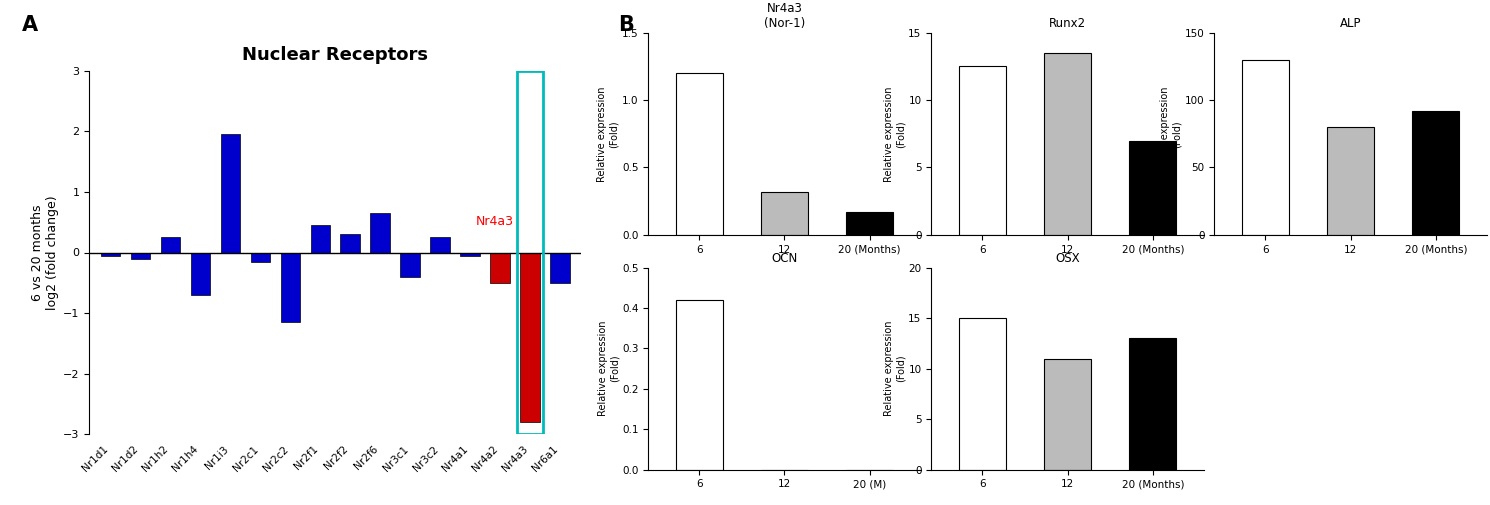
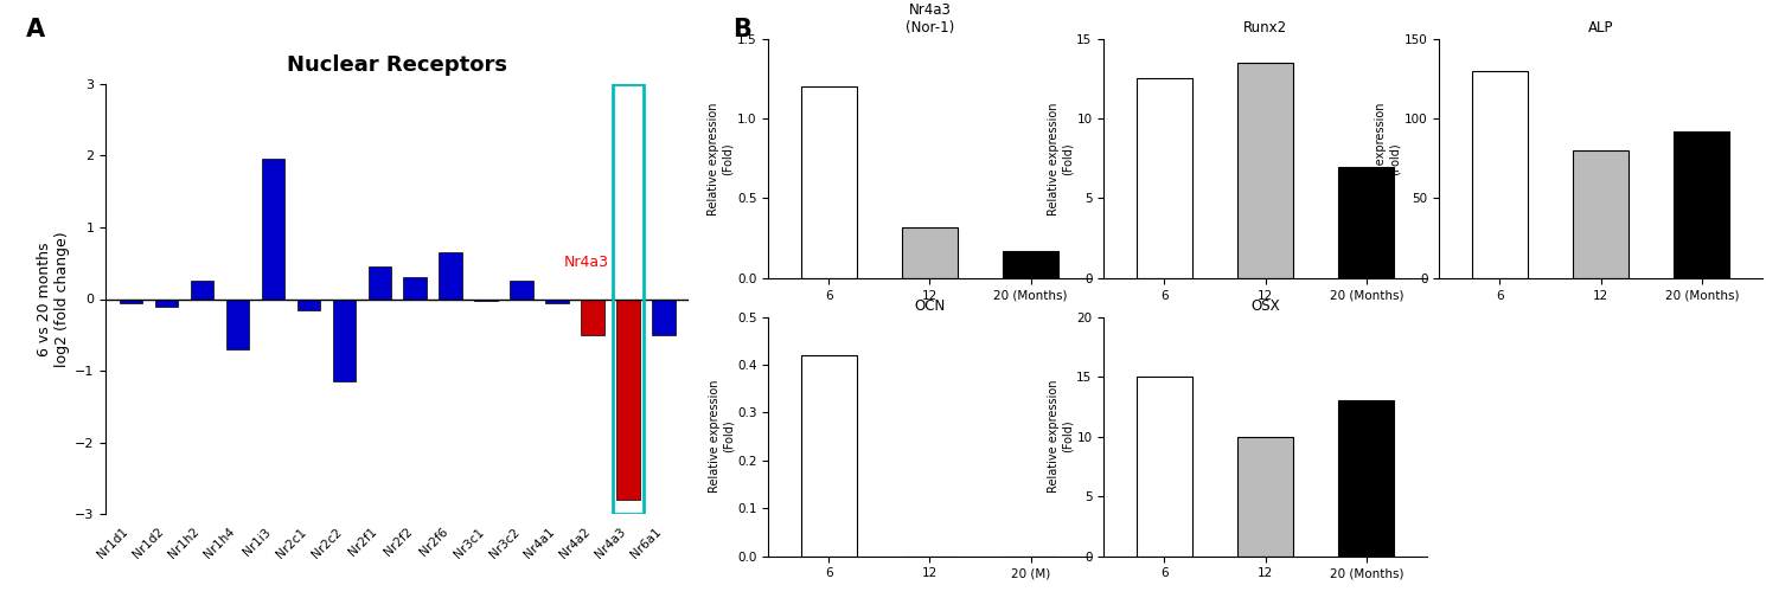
Nuclear Receptors/Nr3c1: -0.40 -> -0.02
OSX/12: 11 -> 10
